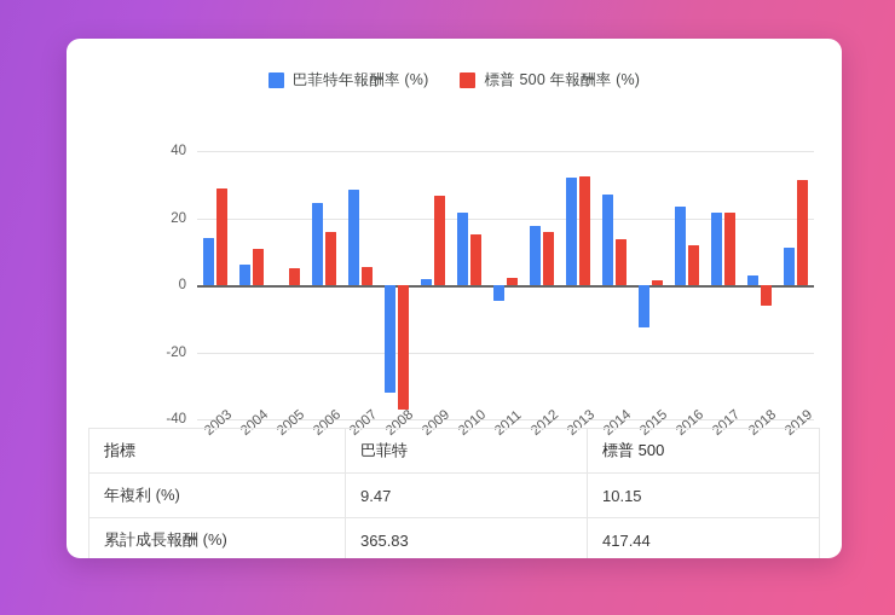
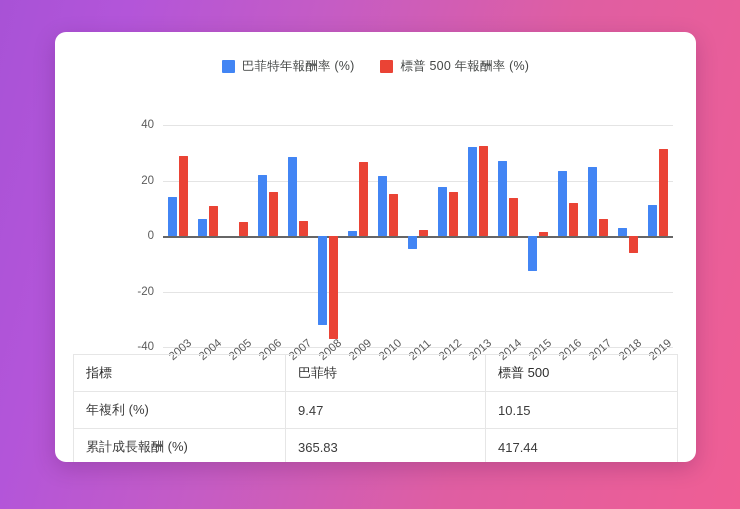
巴菲特年報酬率 (%)/2006: 24 -> 22
巴菲特年報酬率 (%)/2017: 22 -> 25
標普 500 年報酬率 (%)/2017: 22 -> 6
